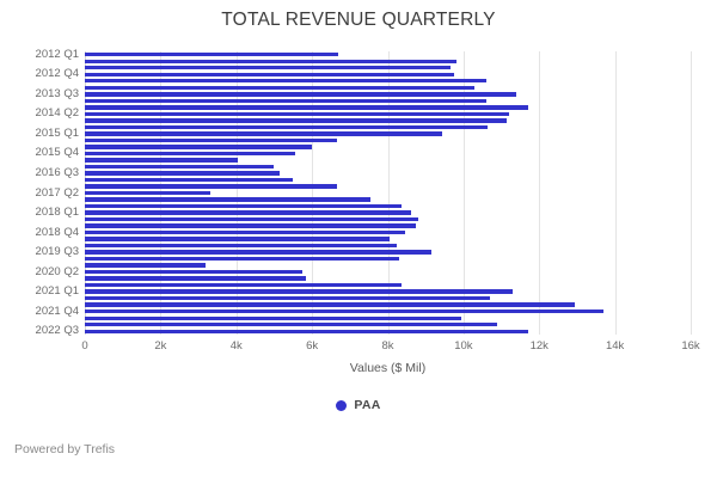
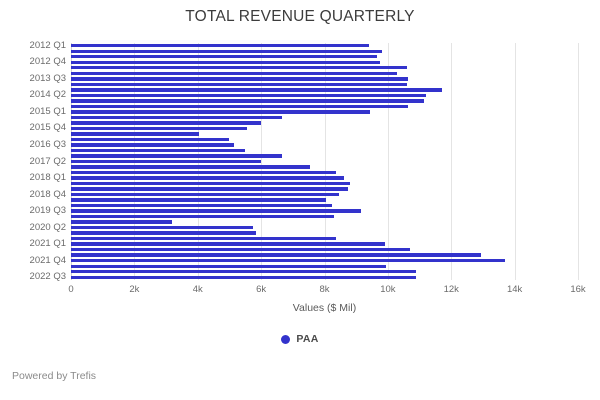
2012 Q1: 6.7k -> 9.4k
2013 Q3: 11.4k -> 10.6k
2017 Q2: 3.3k -> 6.0k
2021 Q1: 11.3k -> 9.9k
2022 Q3: 11.7k -> 10.9k
